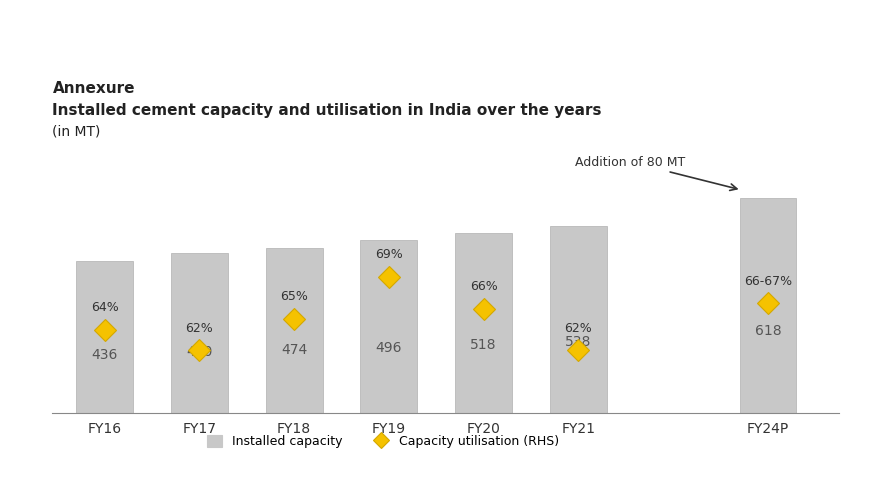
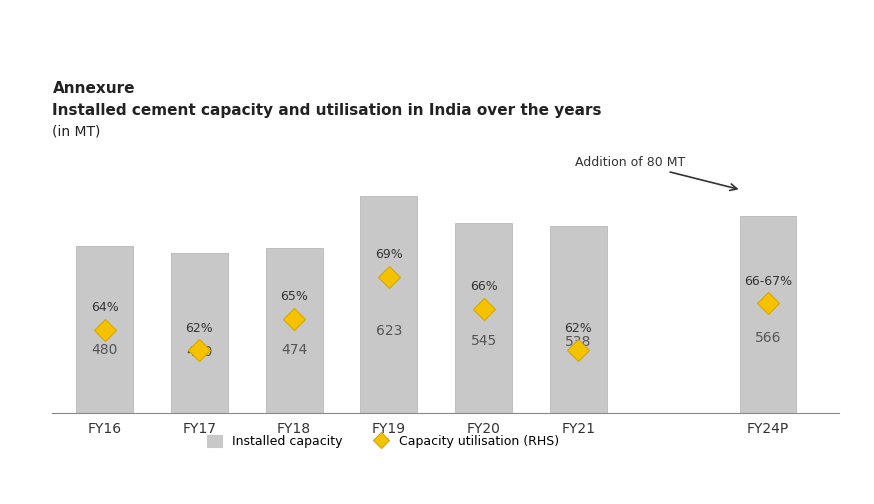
Installed capacity/FY16: 436 -> 480
Installed capacity/FY19: 496 -> 623
Installed capacity/FY20: 518 -> 545
Installed capacity/FY24P: 618 -> 566
